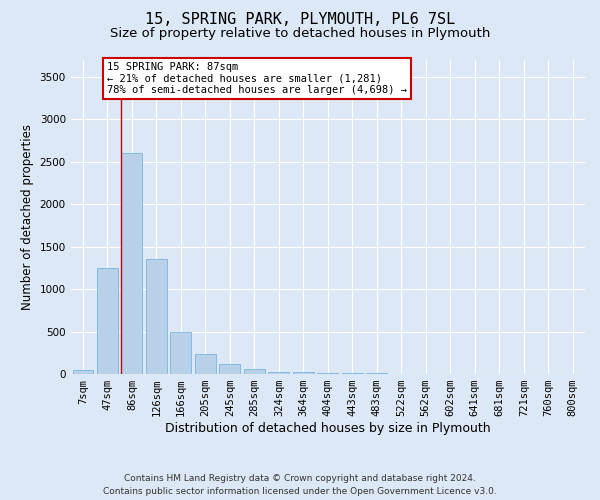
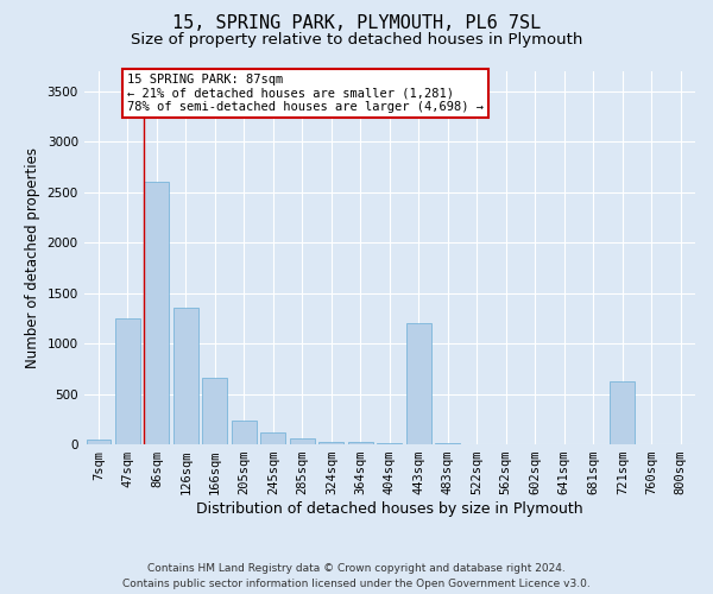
166sqm: 500 -> 660
443sqm: 10 -> 1200
721sqm: 0 -> 620
